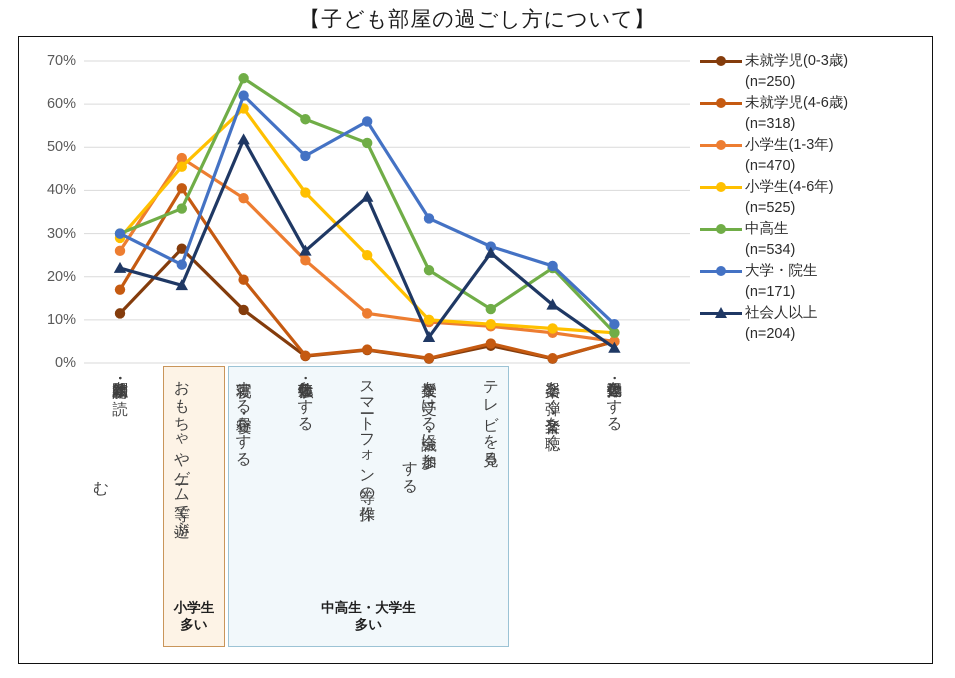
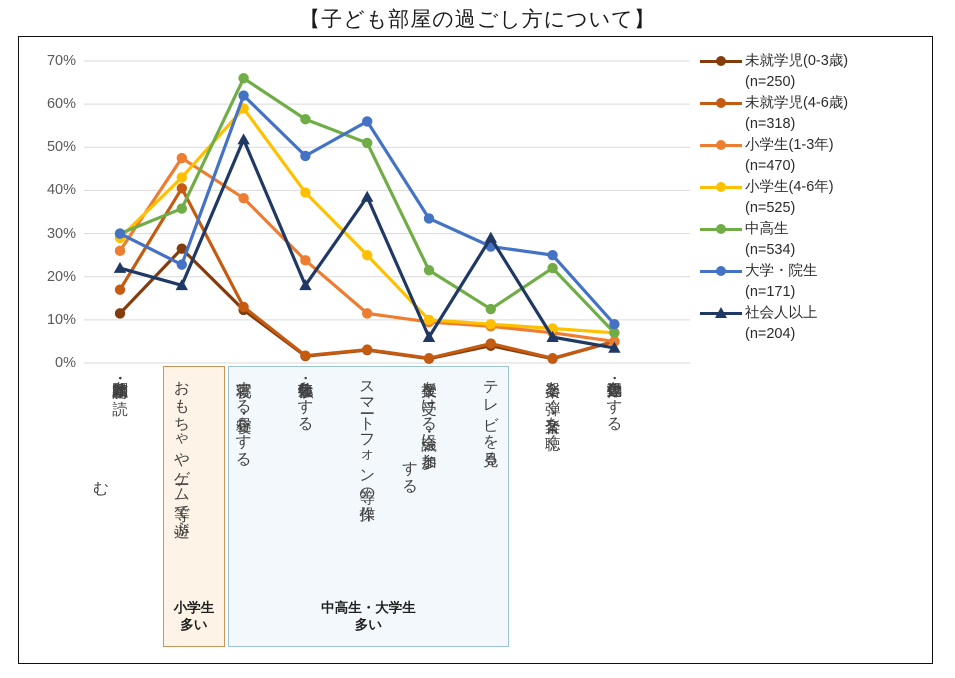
小学生(4-6年)/おもちゃやゲーム等で遊ぶ: 46% -> 43%
未就学児(4-6歳)/就寝する・昼寝をする: 19% -> 13%
社会人以上/仕事・勉強をする: 26% -> 18%
社会人以上/テレビを見る: 26% -> 29%
大学・院生/楽器を弾く・音楽を聴く: 22% -> 25%
社会人以上/楽器を弾く・音楽を聴く: 14% -> 6%
